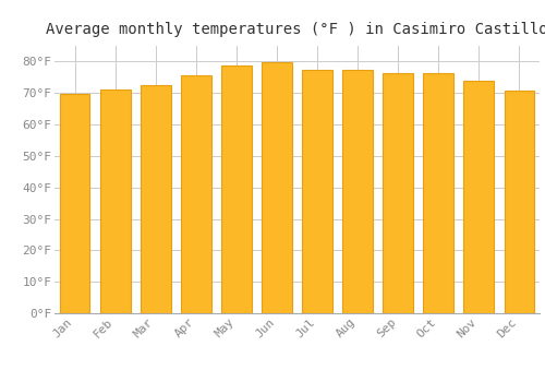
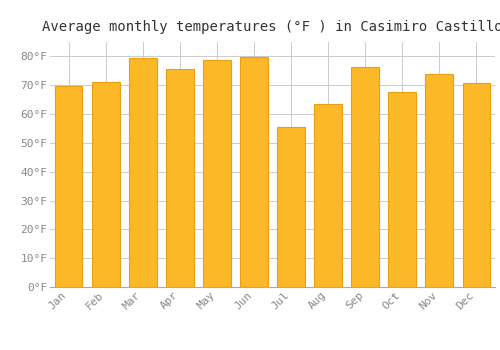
Mar: 72.5°F -> 79.5°F
Jul: 77.5°F -> 55.5°F
Aug: 77.2°F -> 63.5°F
Oct: 76.3°F -> 67.5°F
